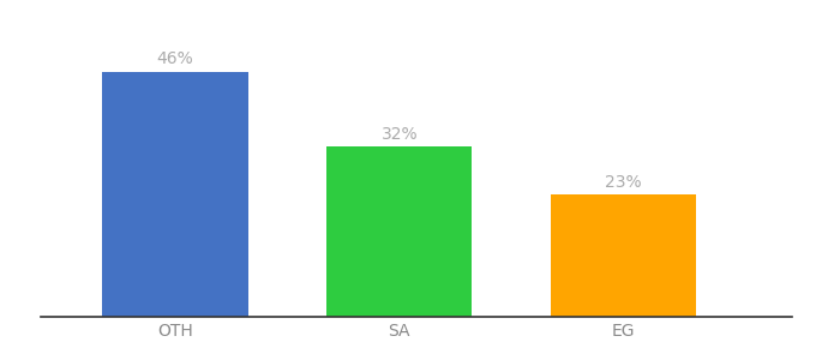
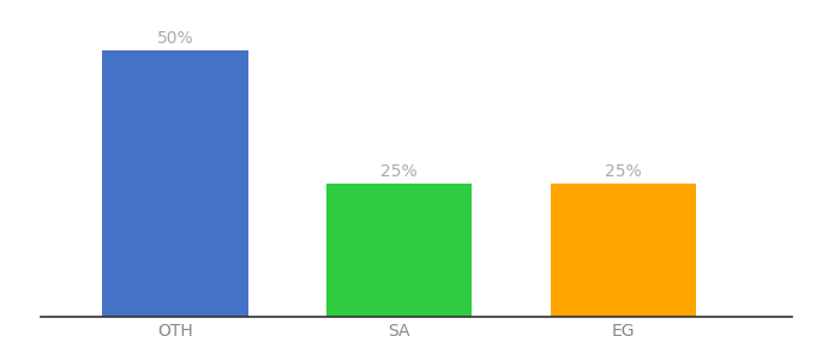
OTH: 46% -> 50%
SA: 32% -> 25%
EG: 23% -> 25%
